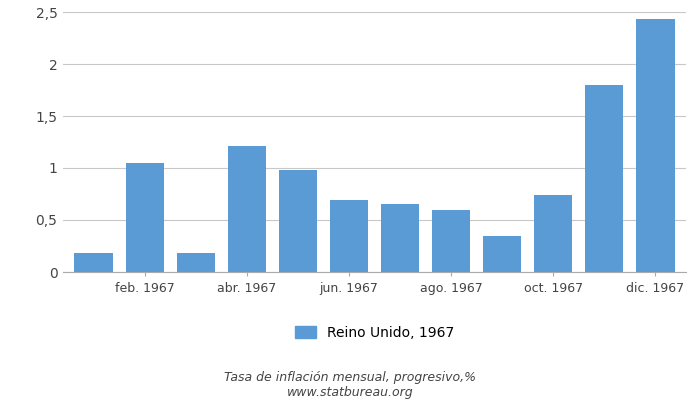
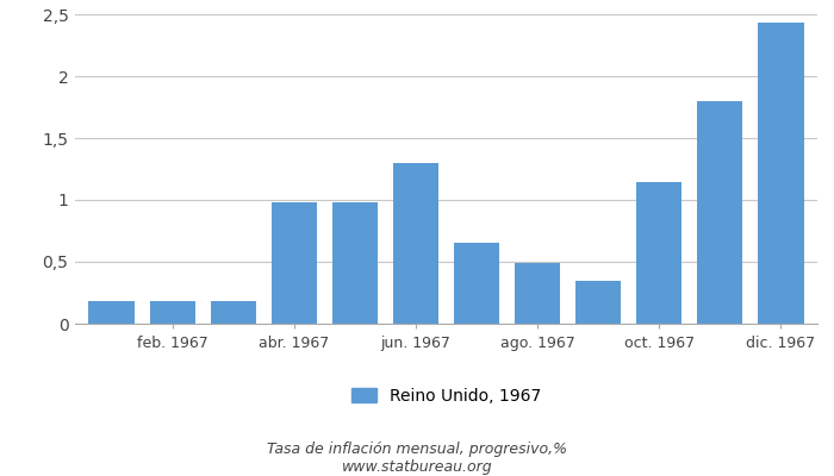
feb. 1967: 1,05 -> 0,18
abr. 1967: 1,21 -> 0,98
jun. 1967: 0,69 -> 1,30
ago. 1967: 0,60 -> 0,49
oct. 1967: 0,74 -> 1,14
